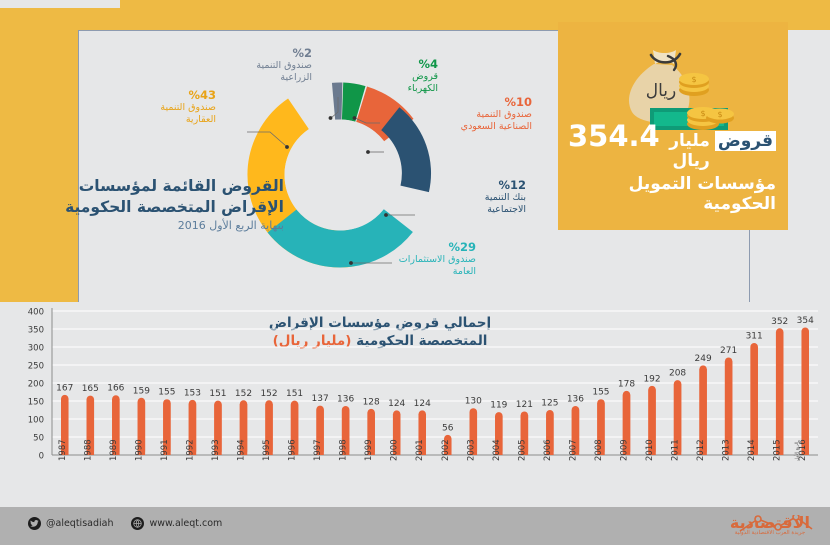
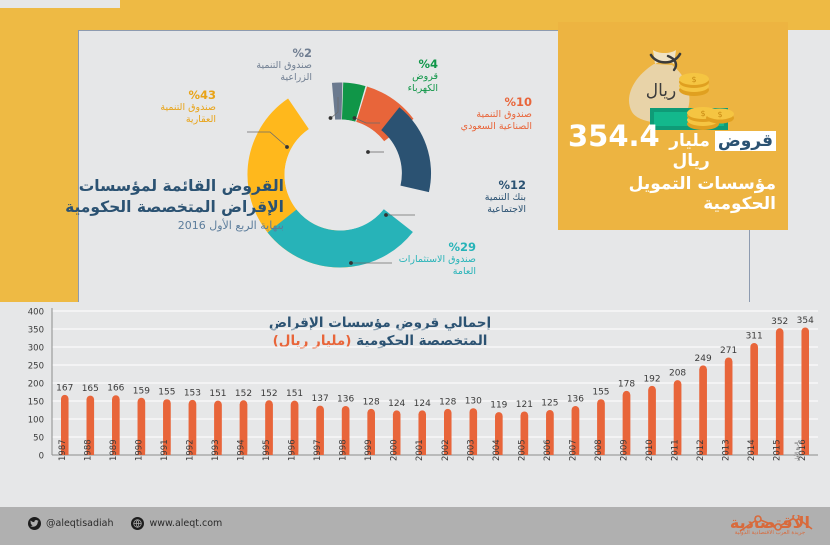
2002: 56 -> 128
